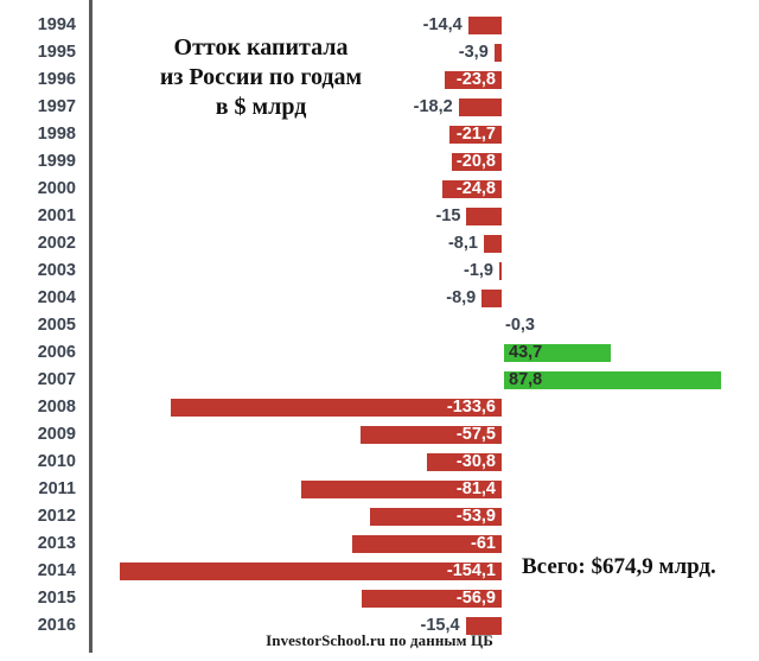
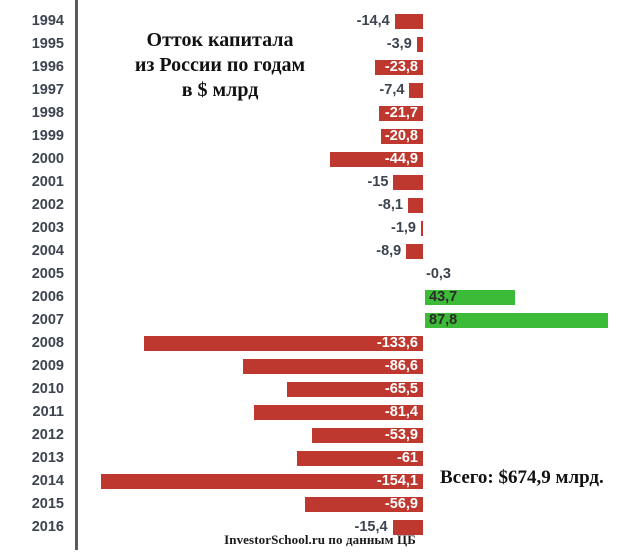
1997: -18,2 -> -7,4
2000: -24,8 -> -44,9
2009: -57,5 -> -86,6
2010: -30,8 -> -65,5
